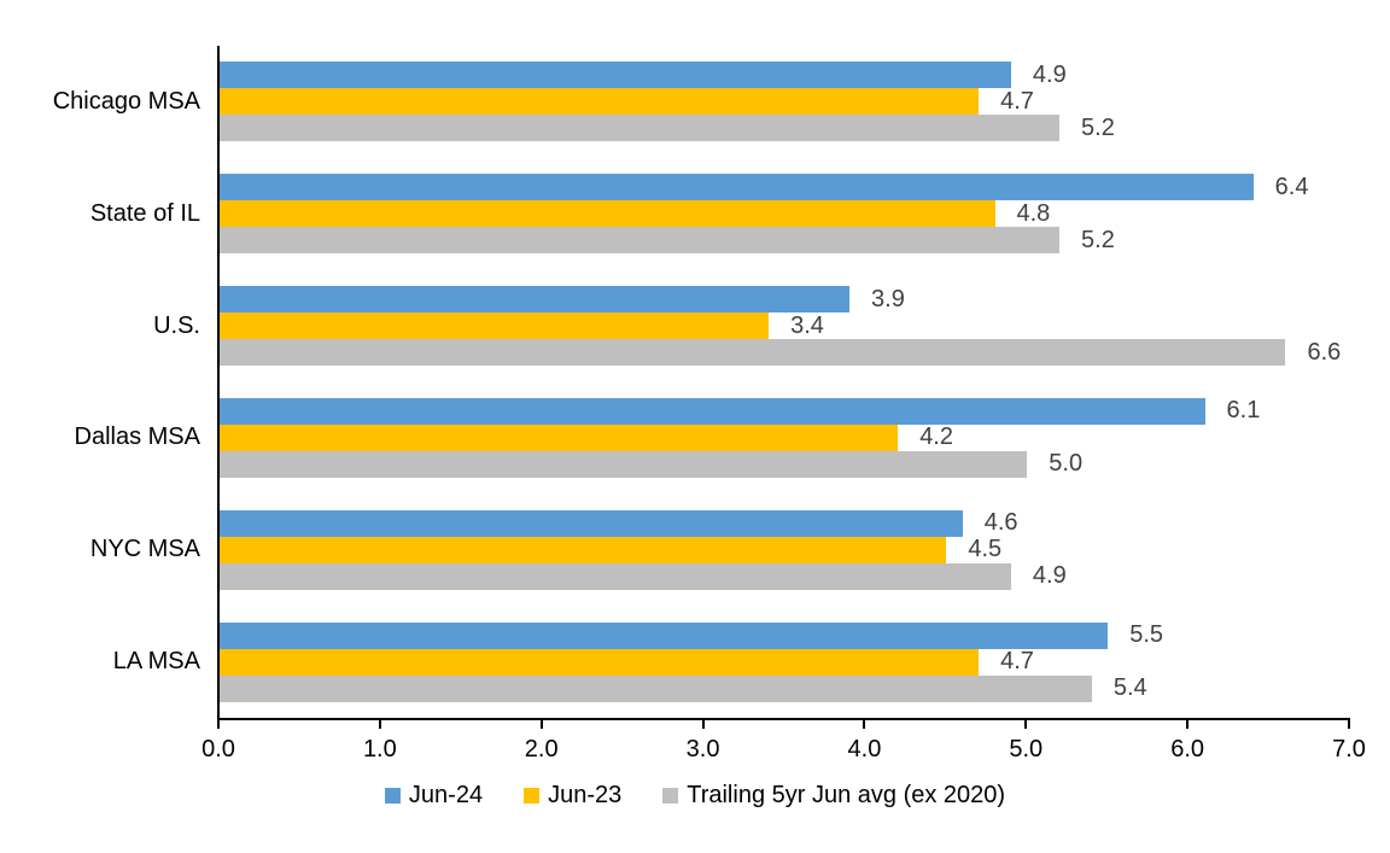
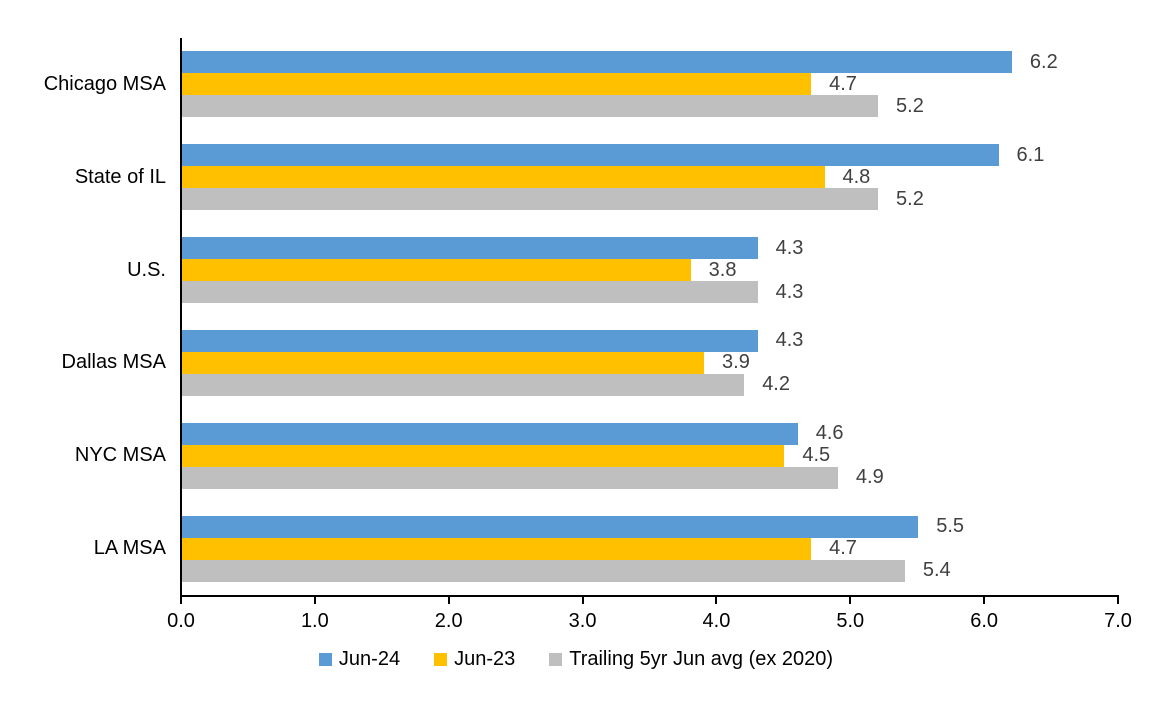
Jun-24/Chicago MSA: 4.9 -> 6.2
Jun-24/State of IL: 6.4 -> 6.1
Jun-24/U.S.: 3.9 -> 4.3
Jun-23/U.S.: 3.4 -> 3.8
Trailing 5yr Jun avg (ex 2020)/U.S.: 6.6 -> 4.3
Jun-24/Dallas MSA: 6.1 -> 4.3
Jun-23/Dallas MSA: 4.2 -> 3.9
Trailing 5yr Jun avg (ex 2020)/Dallas MSA: 5.0 -> 4.2
